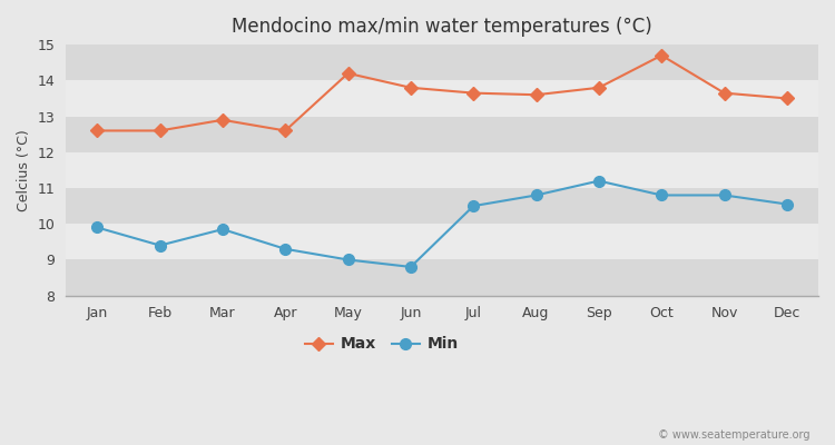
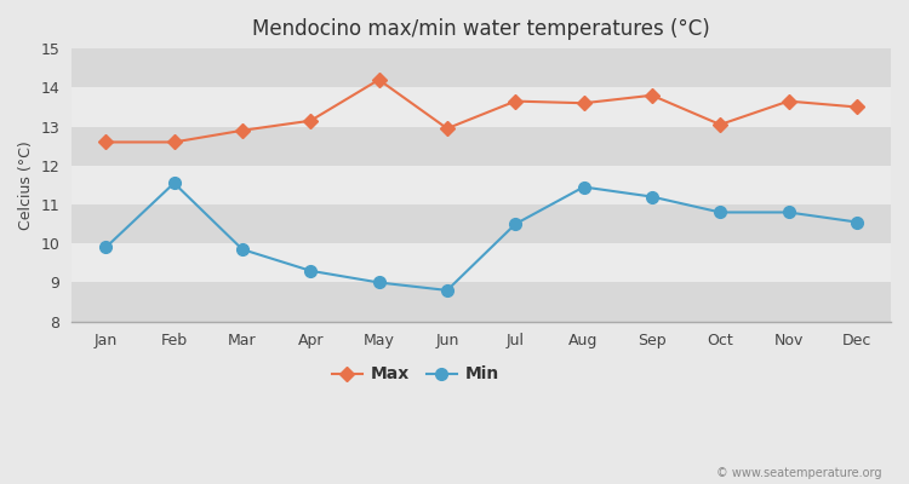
Min/Feb: 9.40 -> 11.55
Max/Apr: 12.60 -> 13.15
Max/Jun: 13.80 -> 12.95
Min/Aug: 10.80 -> 11.45
Max/Oct: 14.70 -> 13.05
